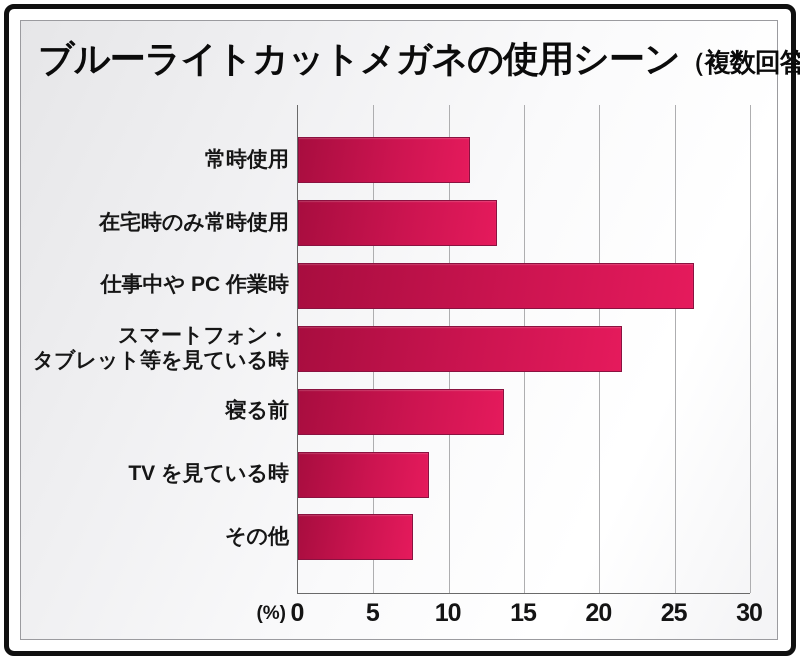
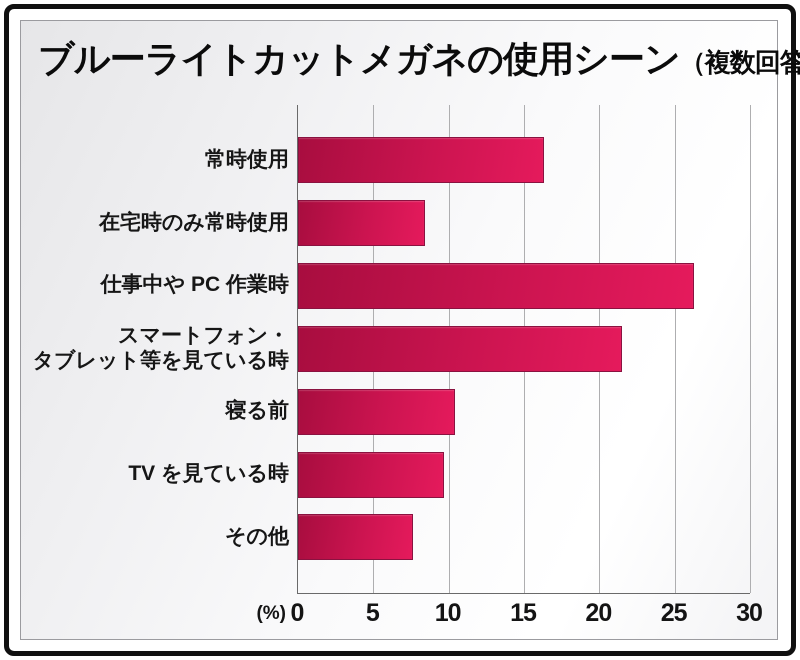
常時使用: 11.4 -> 16.3
在宅時のみ常時使用: 13.2 -> 8.4
寝る前: 13.7 -> 10.4
TV を見ている時: 8.7 -> 9.7
